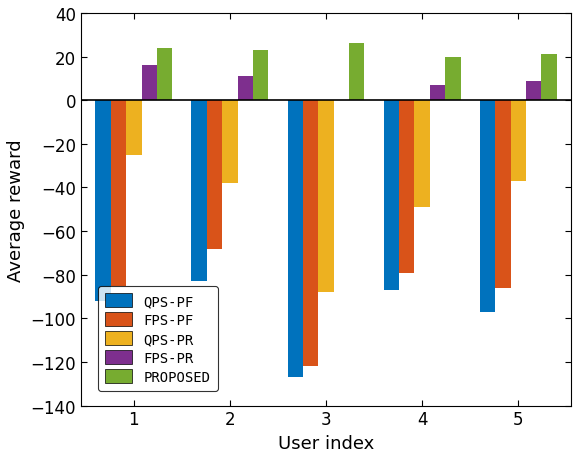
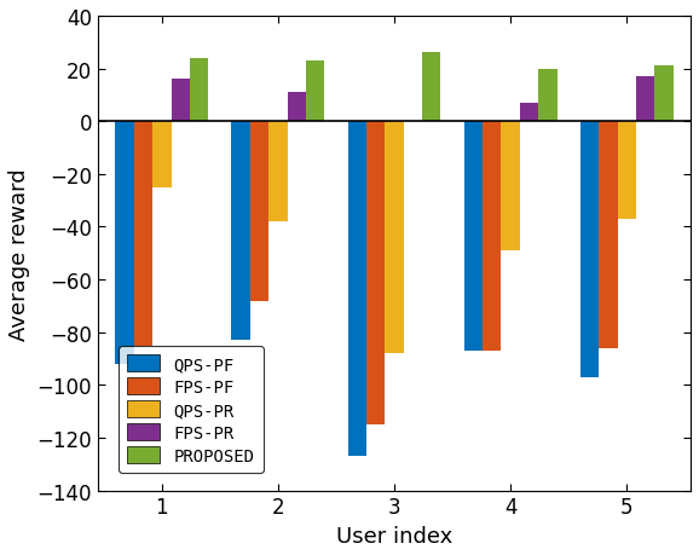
FPS-PF/3: -122 -> -115
FPS-PF/4: -79 -> -87
FPS-PR/5: 9 -> 17
